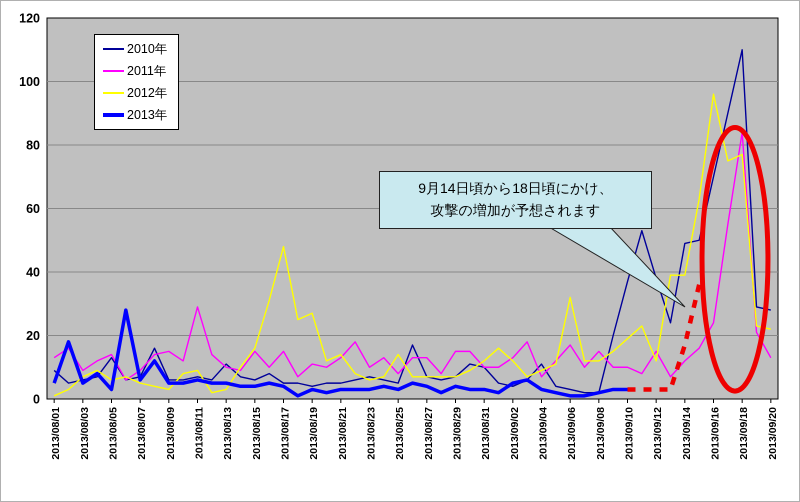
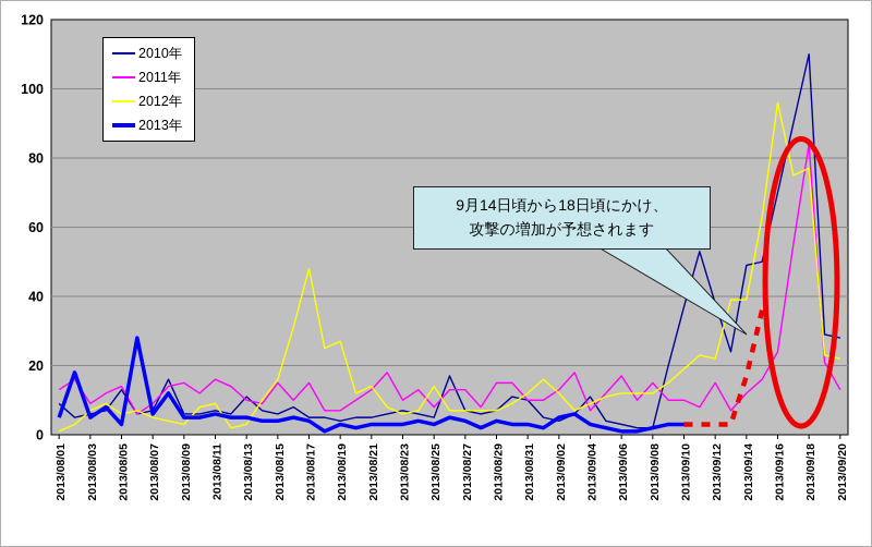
2011年/2013/08/11: 29 -> 16
2011年/2013/08/19: 11 -> 7
2012年/2013/09/06: 32 -> 12
2012年/2013/09/12: 12 -> 22
